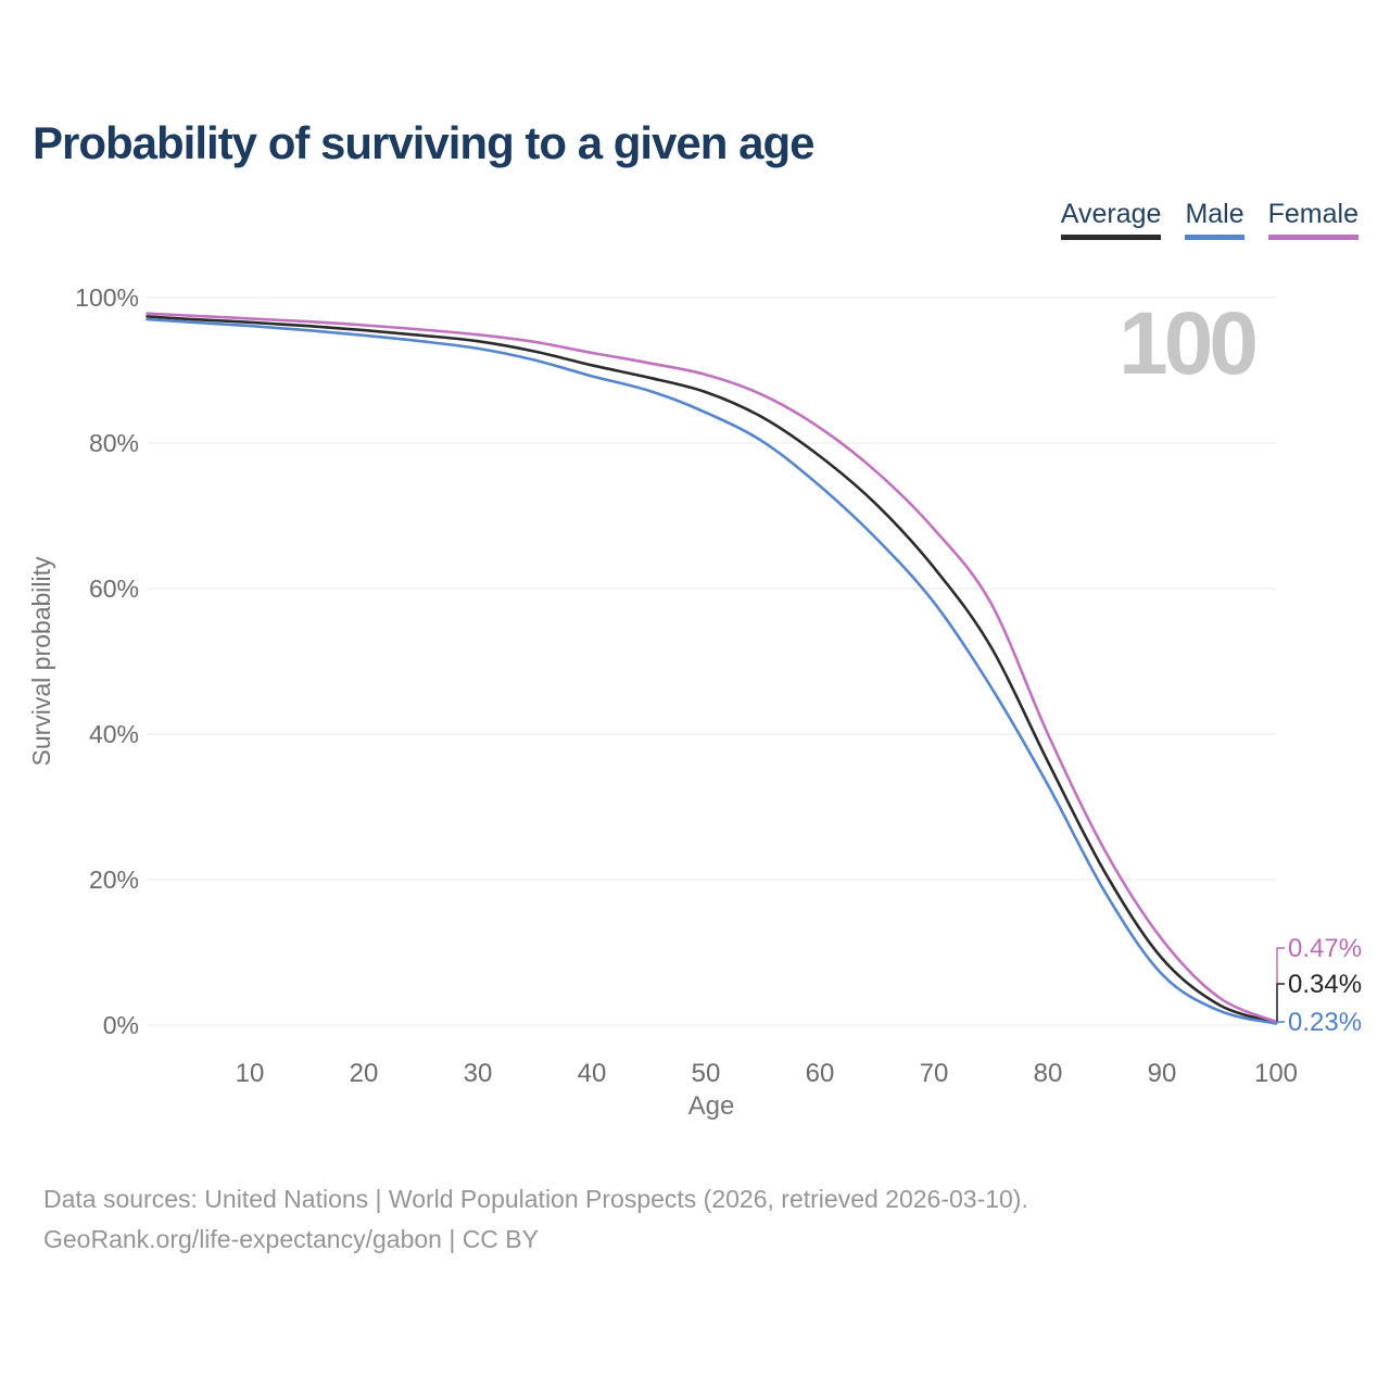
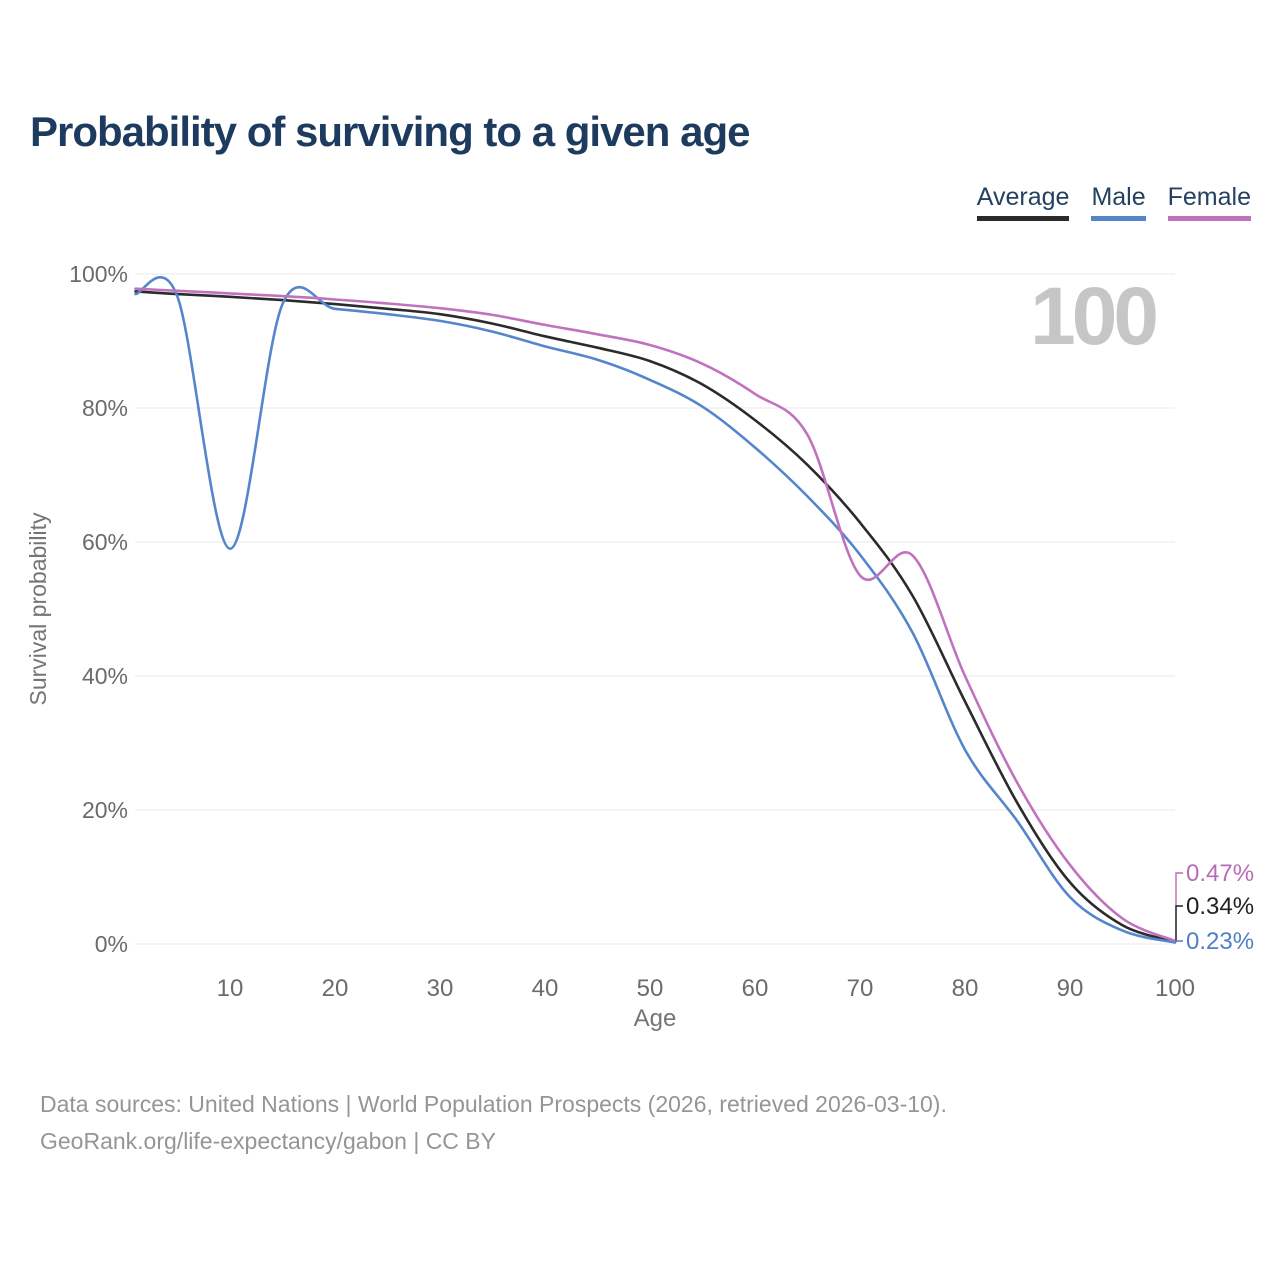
Male/10: 96% -> 59%
Female/70: 68% -> 55%
Male/80: 33% -> 29%
